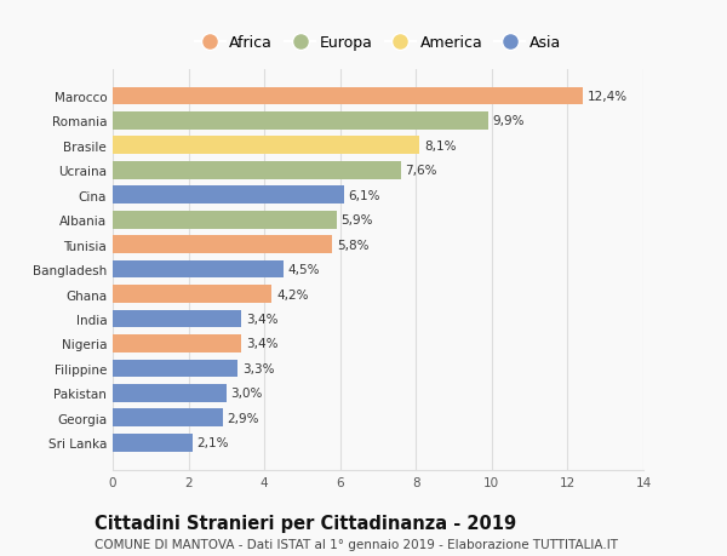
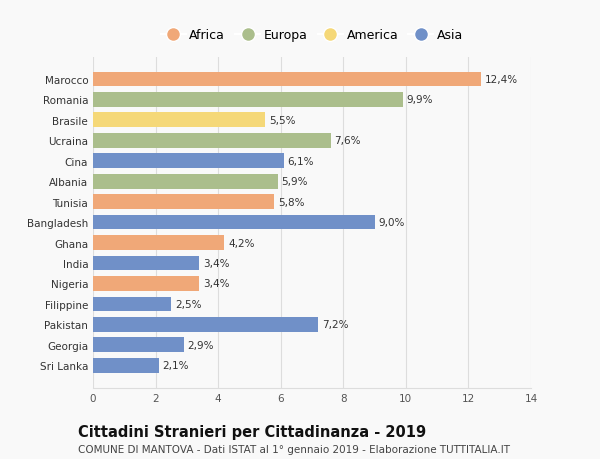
Brasile: 8,1% -> 5,5%
Bangladesh: 4,5% -> 9,0%
Filippine: 3,3% -> 2,5%
Pakistan: 3,0% -> 7,2%
